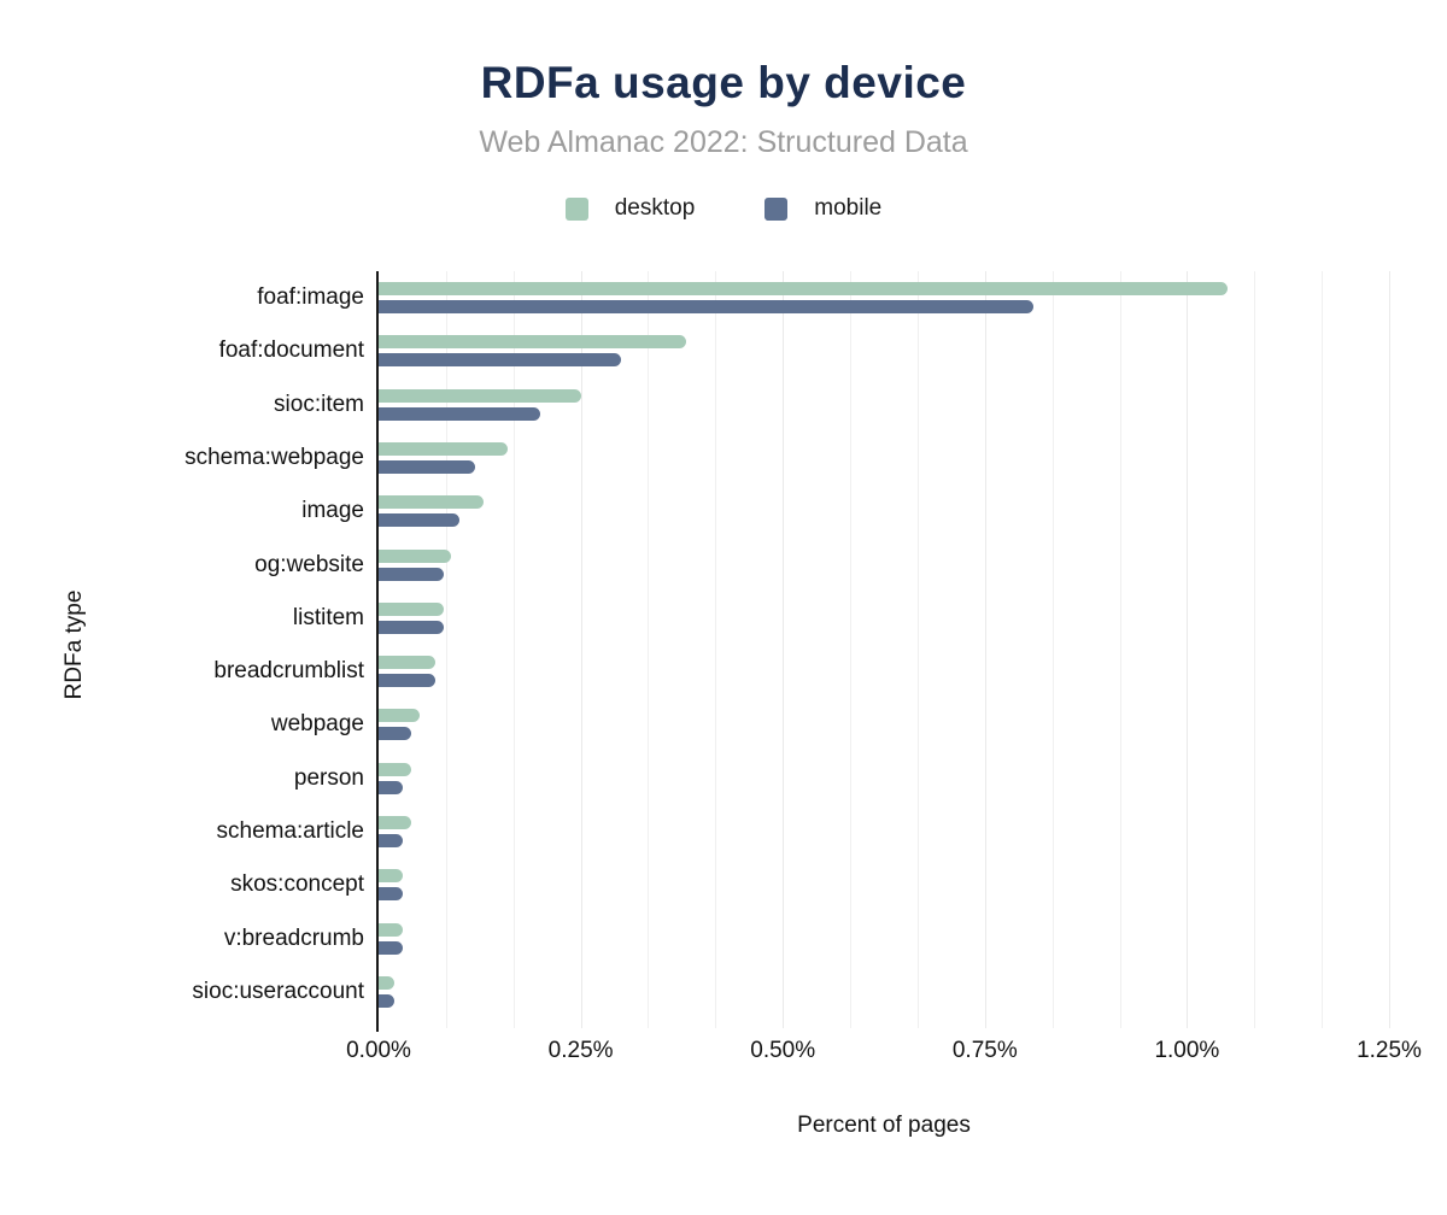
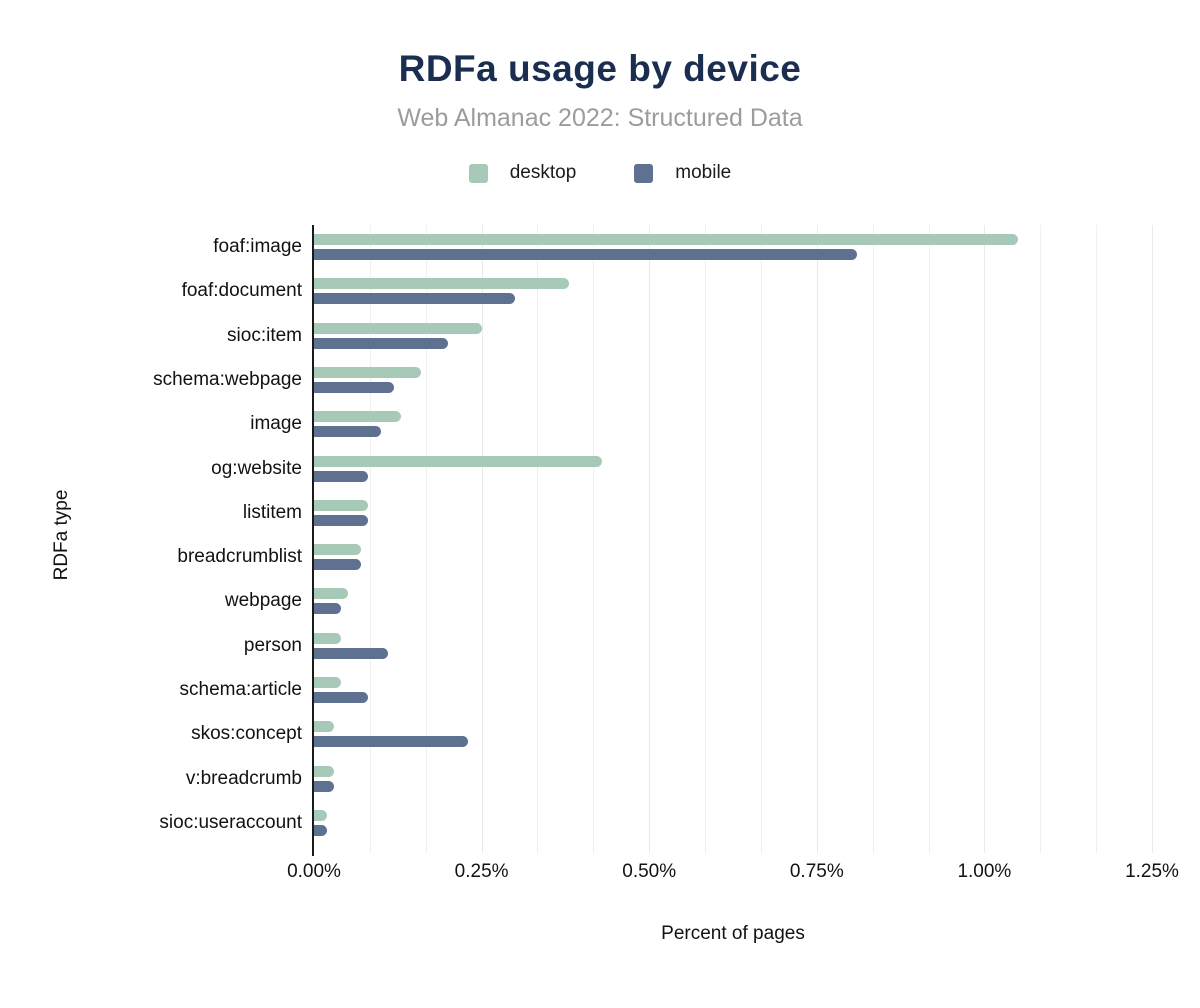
desktop/og:website: 0.09% -> 0.43%
mobile/person: 0.03% -> 0.11%
mobile/schema:article: 0.03% -> 0.08%
mobile/skos:concept: 0.03% -> 0.23%
